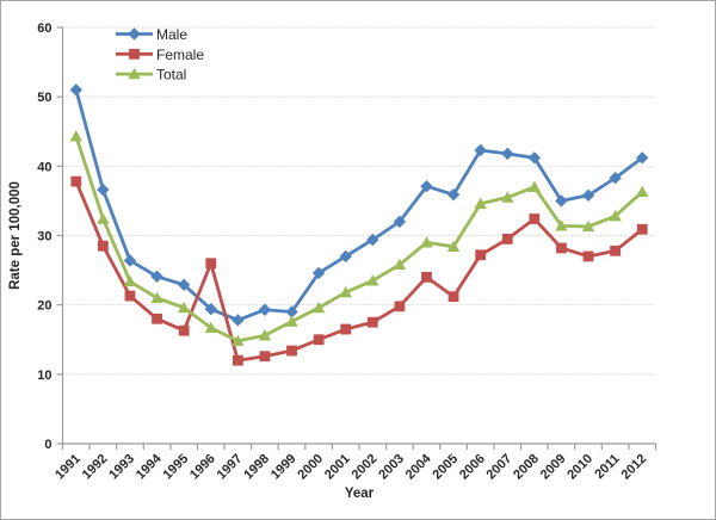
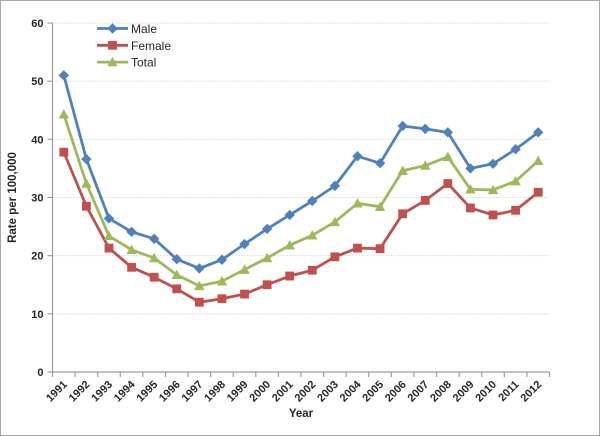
Female/1996: 26 -> 14
Male/1999: 19 -> 22
Female/2004: 24 -> 21
